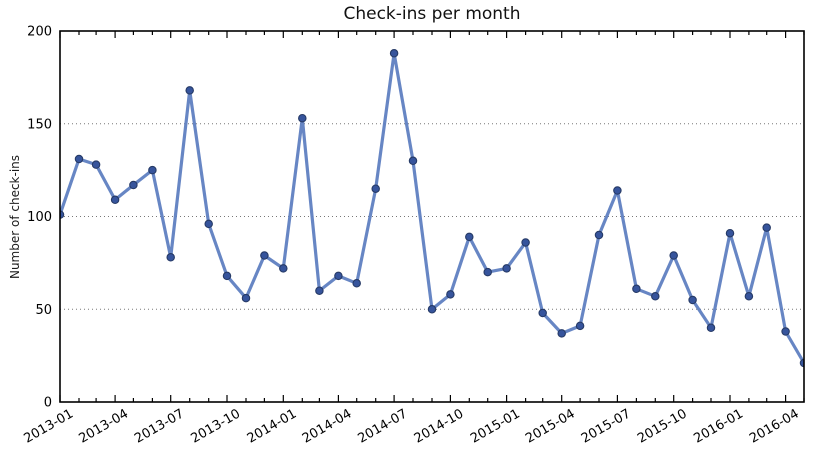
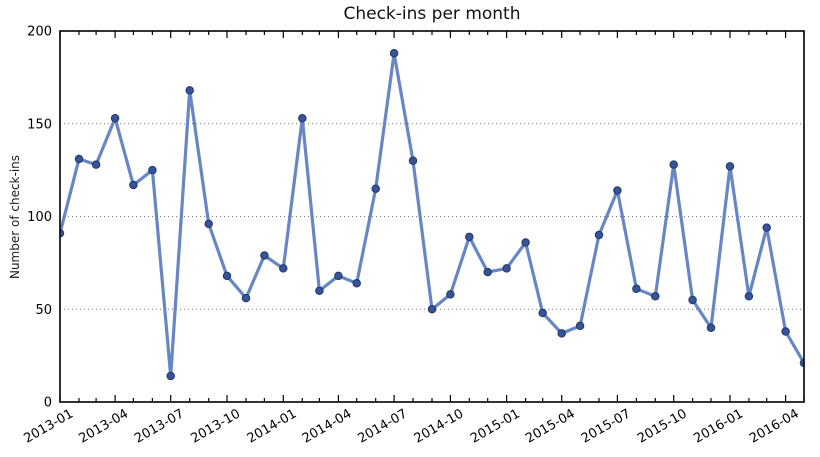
2013-01: 101 -> 91
2013-04: 109 -> 153
2013-07: 78 -> 14
2015-10: 79 -> 128
2016-01: 91 -> 127
